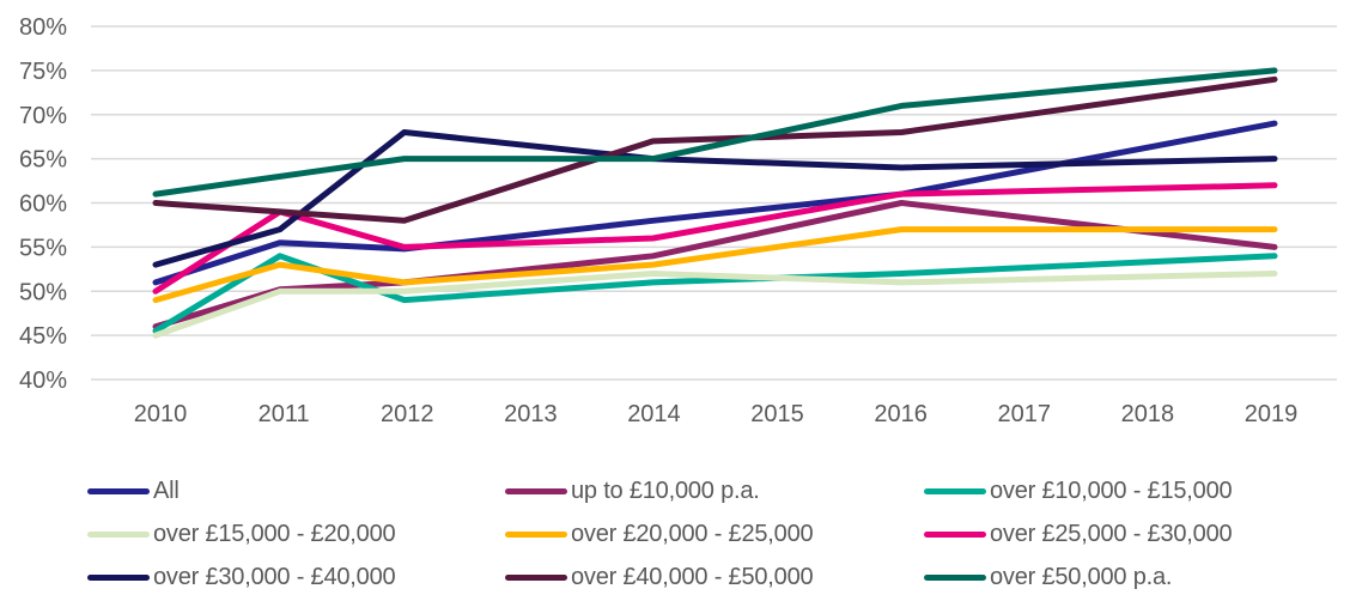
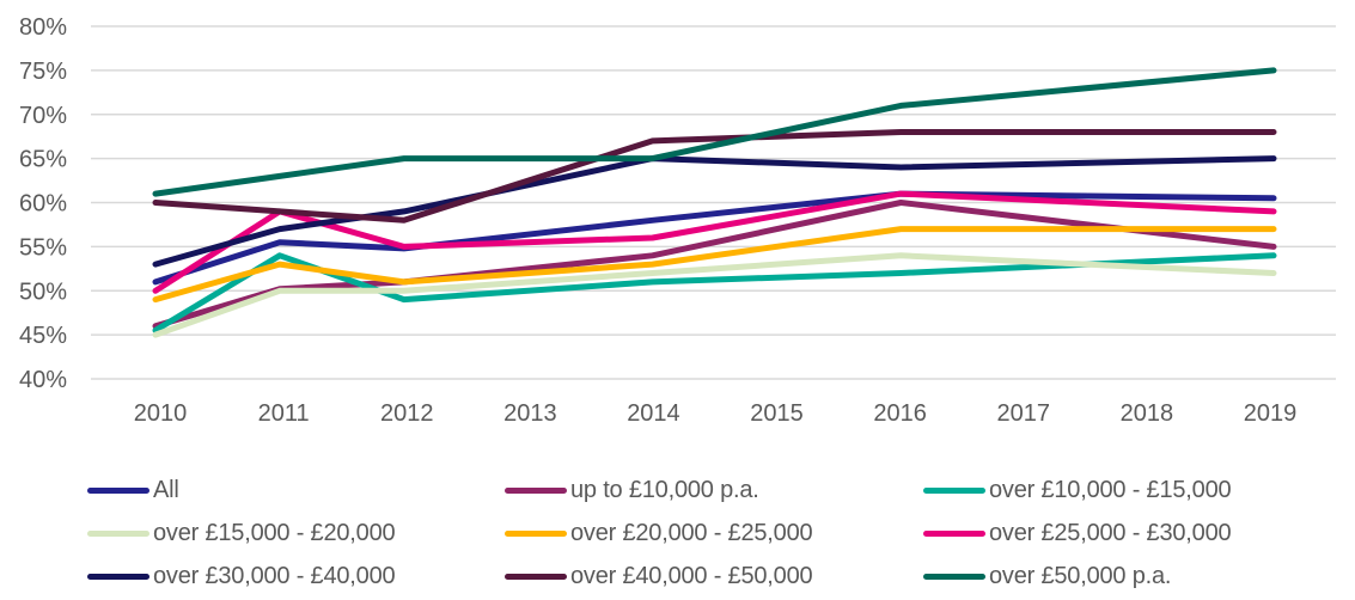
over £30,000 - £40,000/2012: 68% -> 59%
over £15,000 - £20,000/2016: 51% -> 54%
All/2019: 69% -> 60%
over £25,000 - £30,000/2019: 62% -> 59%
over £40,000 - £50,000/2019: 74% -> 68%
